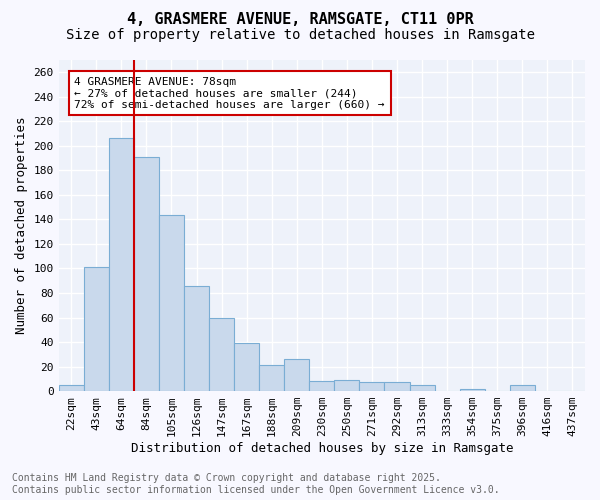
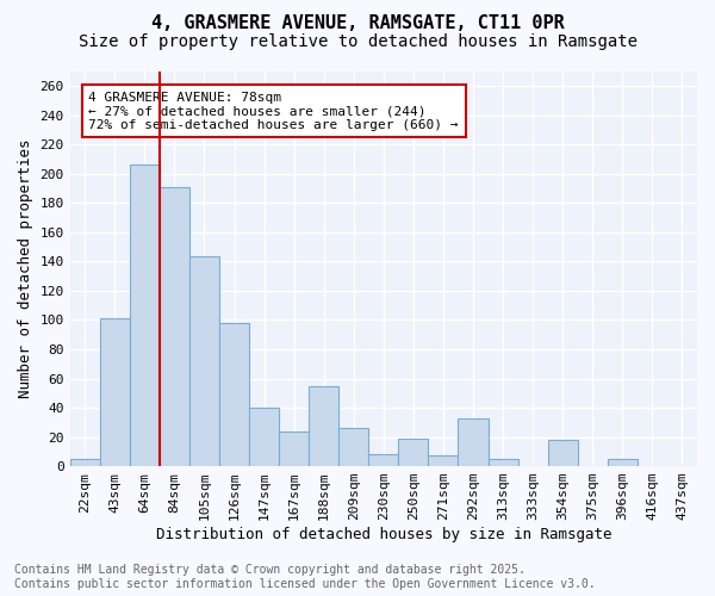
126sqm: 86 -> 98
147sqm: 60 -> 40
167sqm: 39 -> 24
188sqm: 21 -> 55
250sqm: 9 -> 19
292sqm: 7 -> 33
354sqm: 2 -> 18
